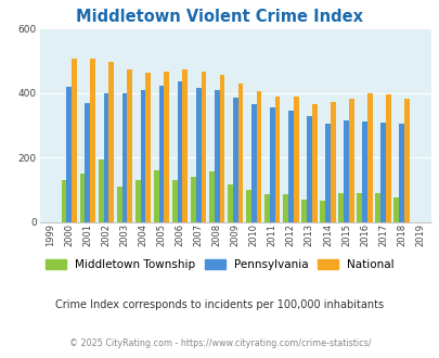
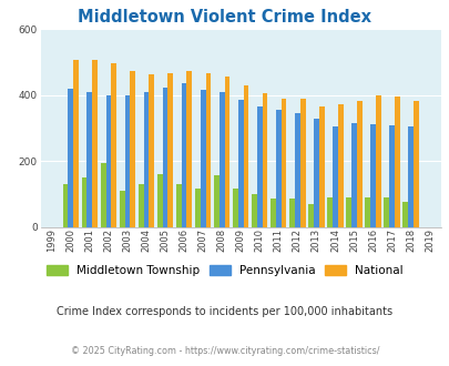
Pennsylvania/2001: 370 -> 408
Middletown Township/2007: 140 -> 115
Middletown Township/2014: 65 -> 90
